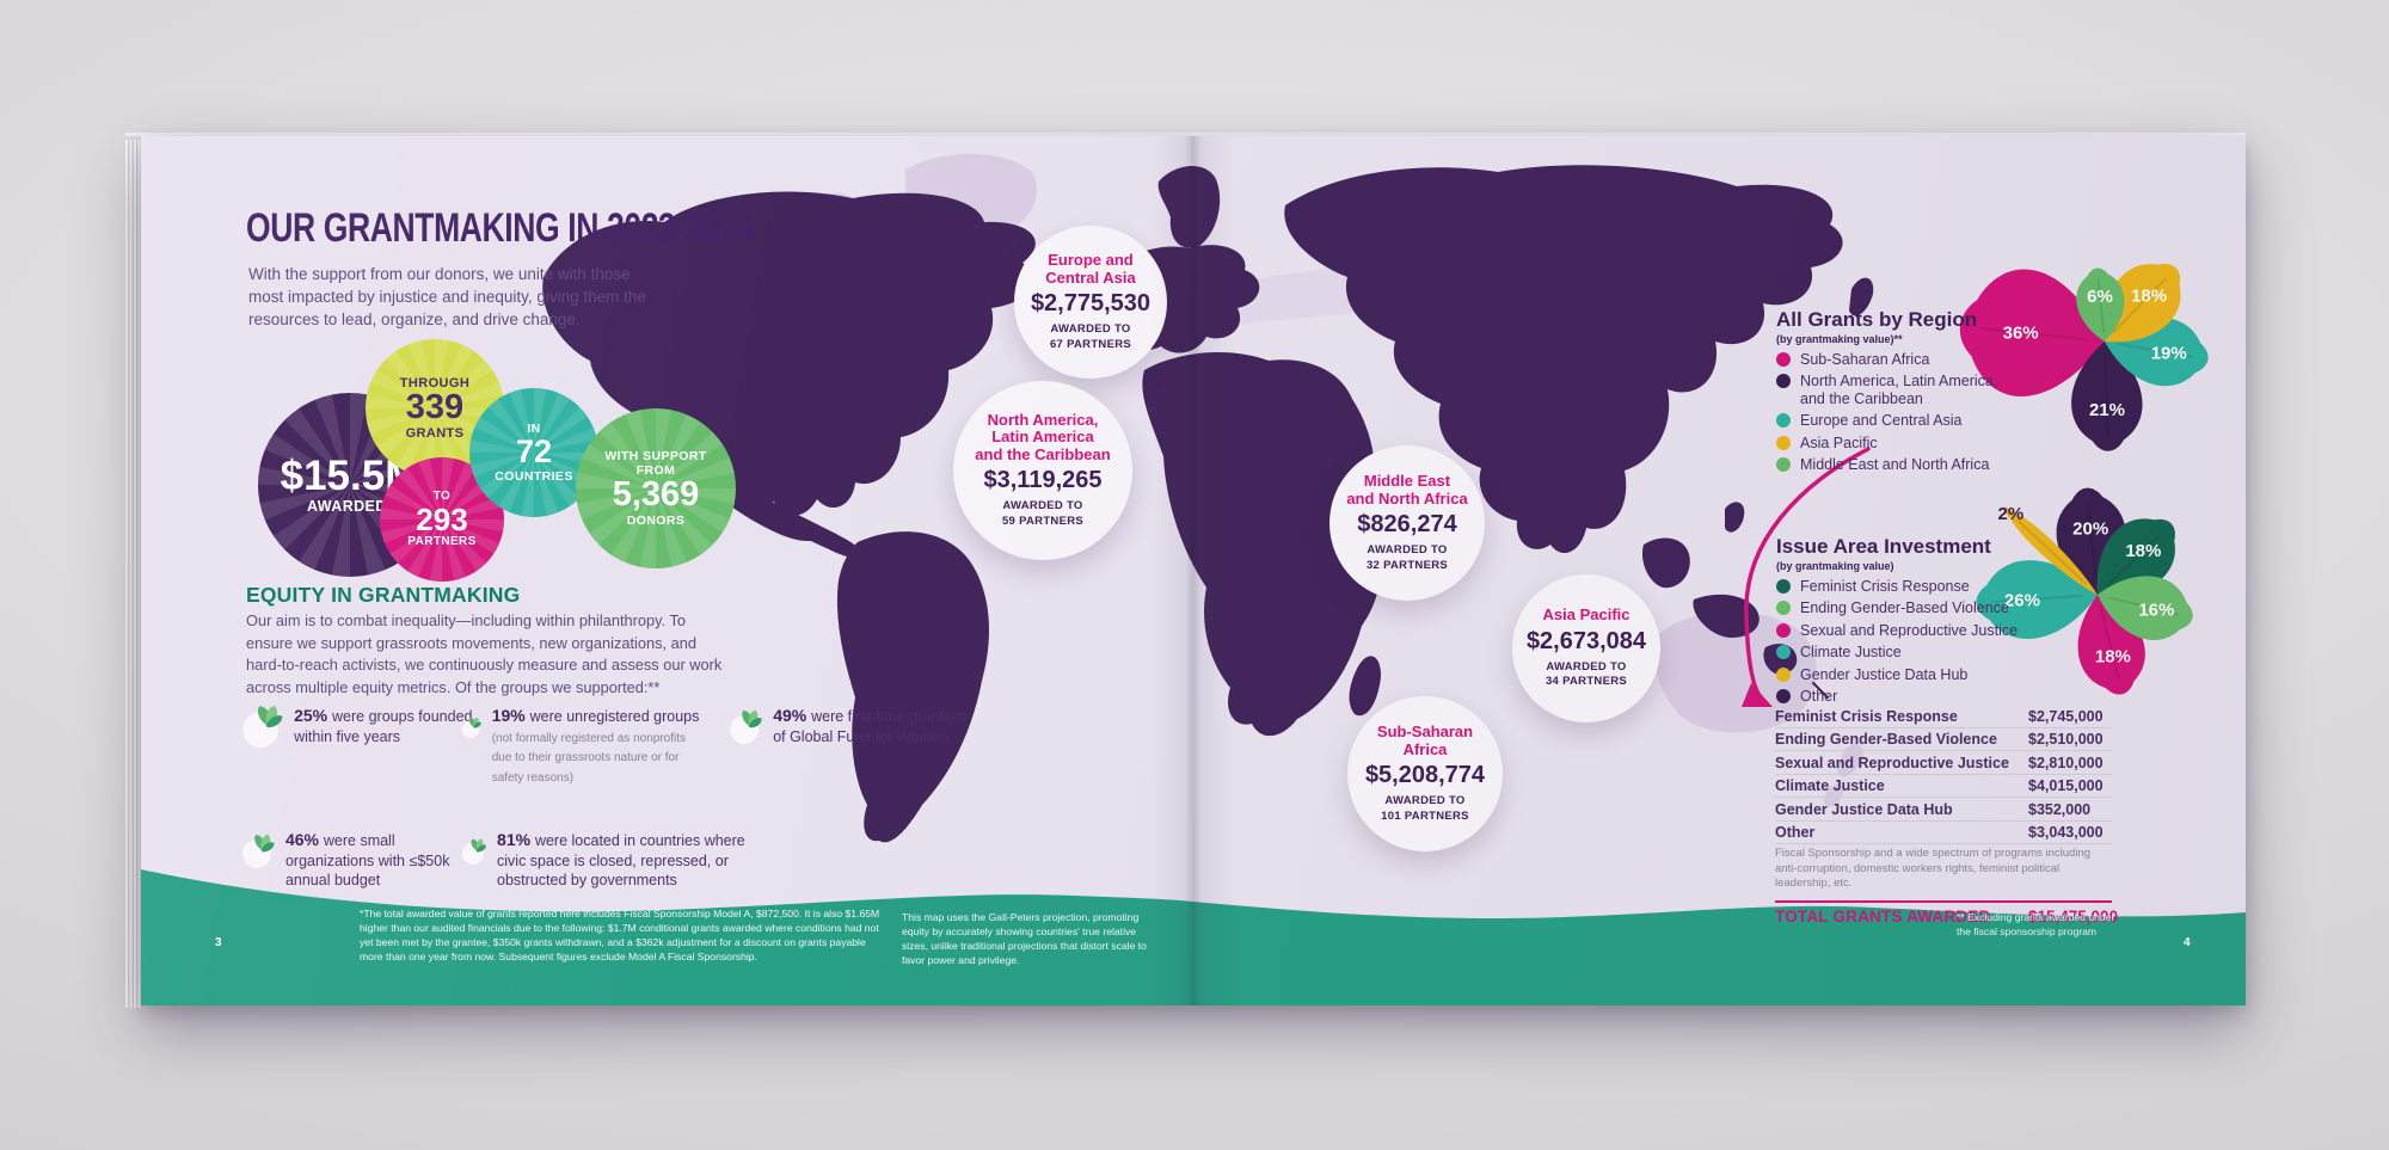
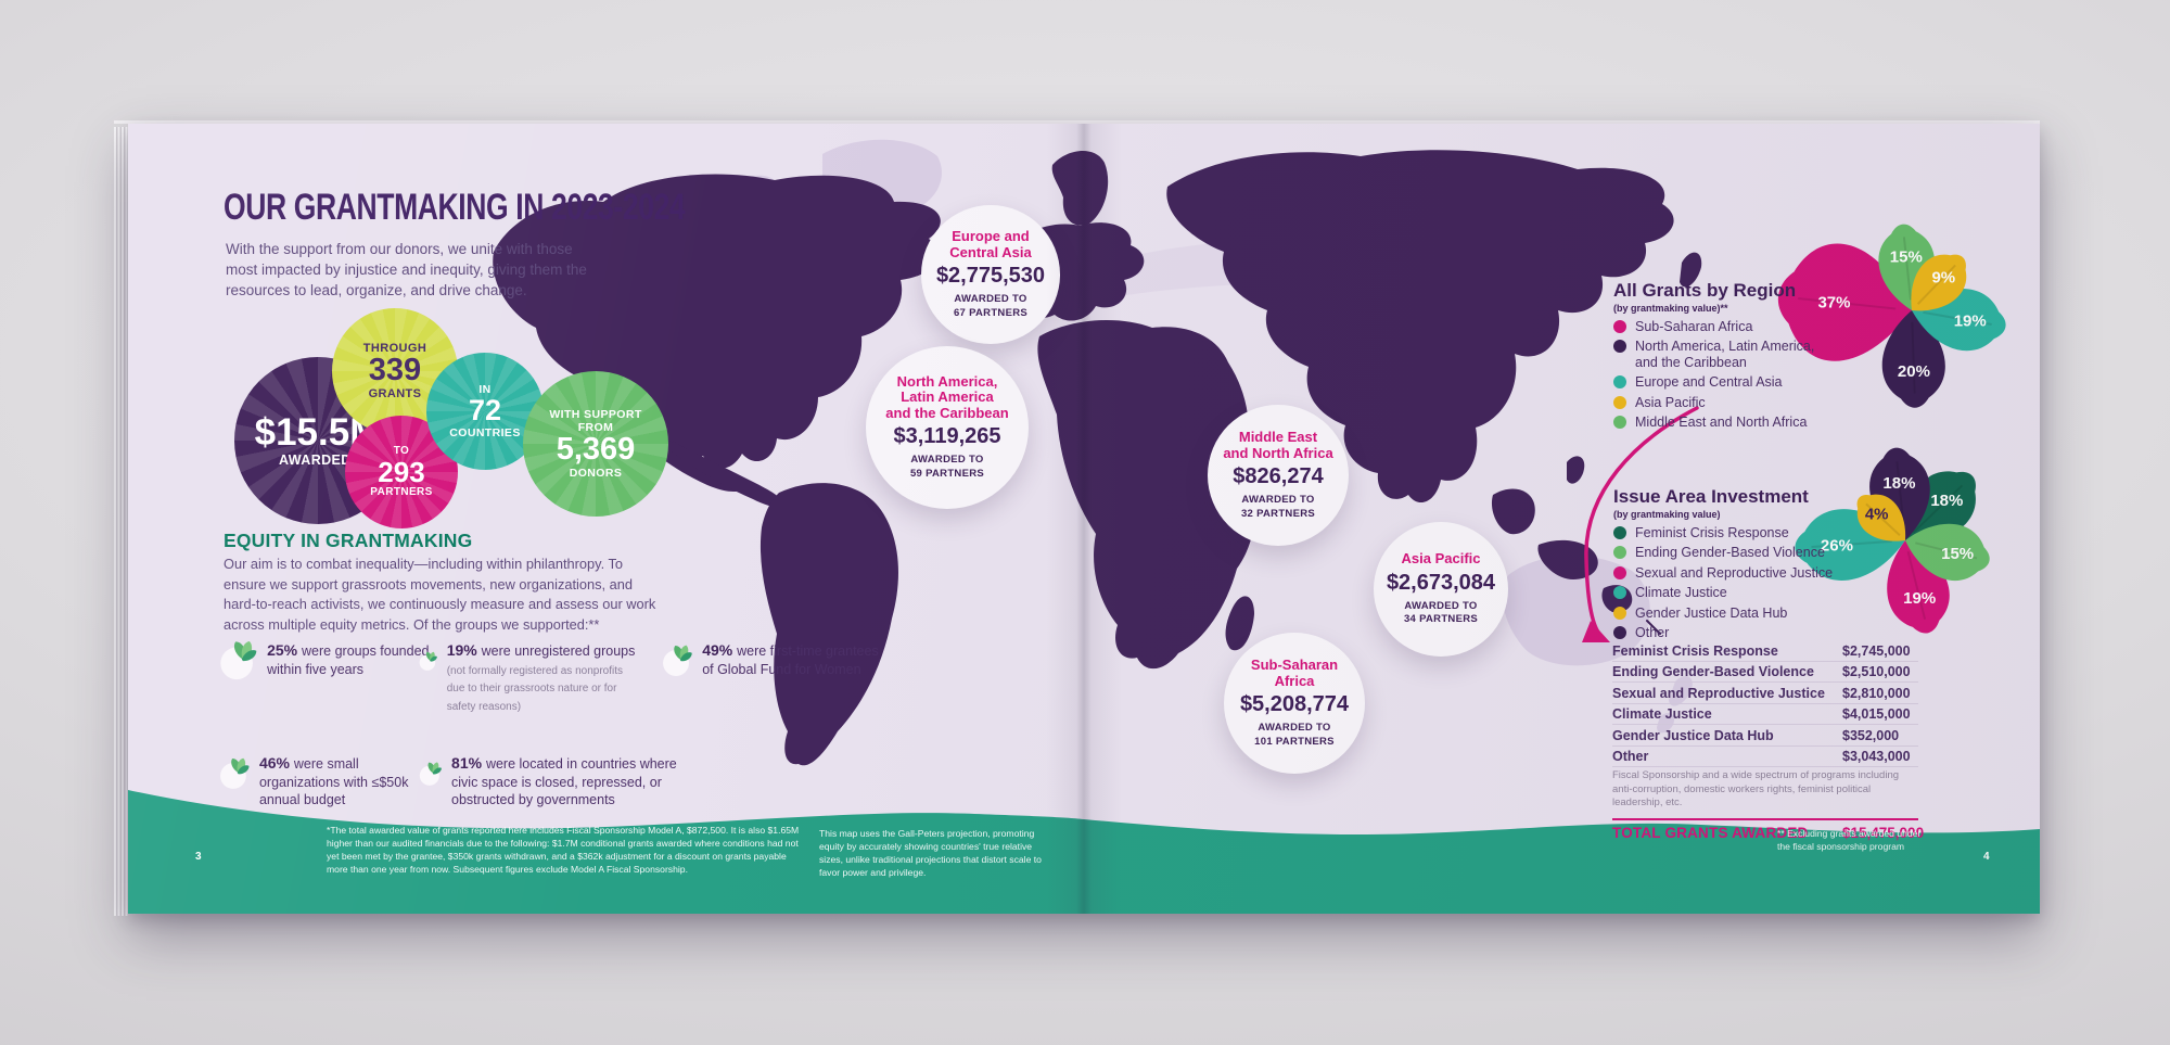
All Grants by Region/Sub-Saharan Africa: 36% -> 37%
All Grants by Region/North America, Latin America, and the Caribbean: 21% -> 20%
All Grants by Region/Asia Pacific: 18% -> 9%
All Grants by Region/Middle East and North Africa: 6% -> 15%
Issue Area Investment/Ending Gender-Based Violence: 16% -> 15%
Issue Area Investment/Sexual and Reproductive Justice: 18% -> 19%
Issue Area Investment/Gender Justice Data Hub: 2% -> 4%
Issue Area Investment/Other: 20% -> 18%
